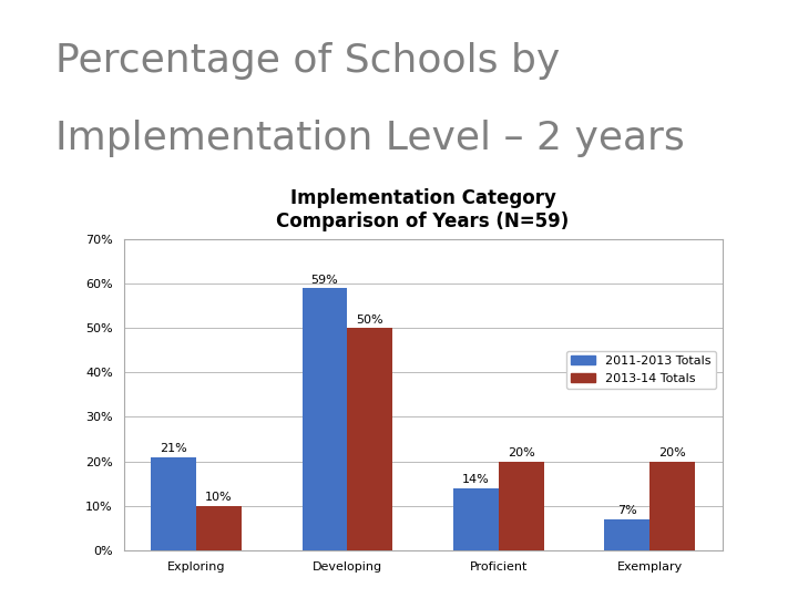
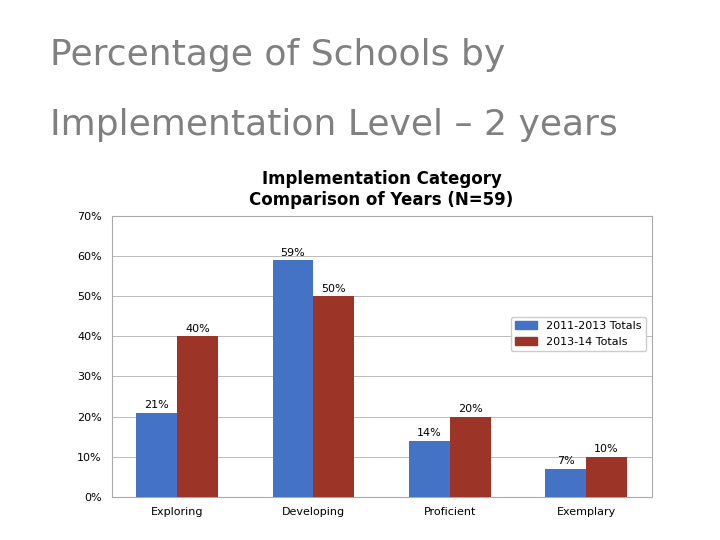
2013-14 Totals/Exploring: 10% -> 40%
2013-14 Totals/Exemplary: 20% -> 10%
